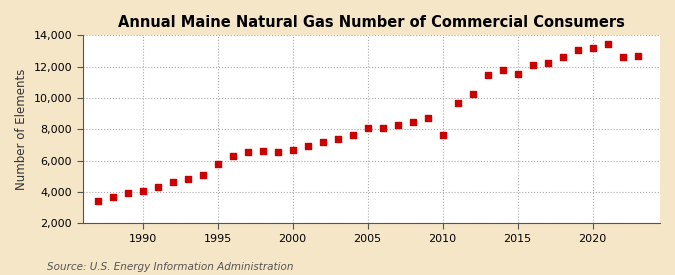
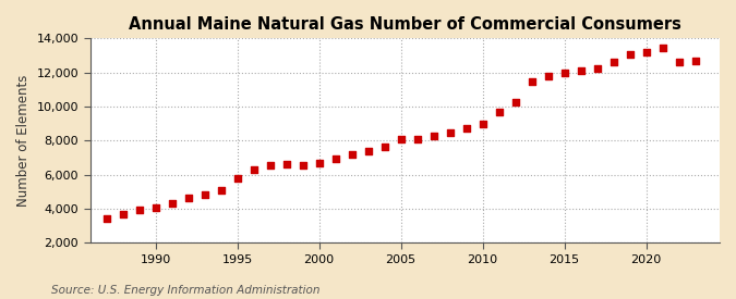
2010: 7,600 -> 9,000
2015: 11,500 -> 12,000
